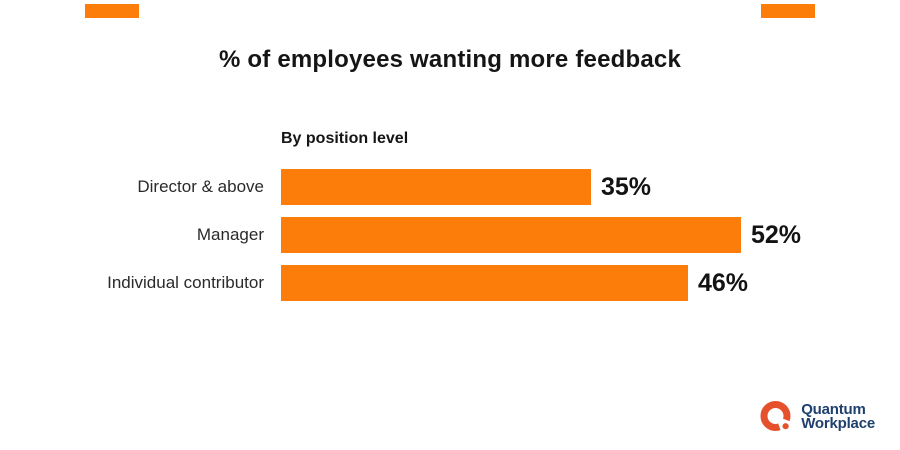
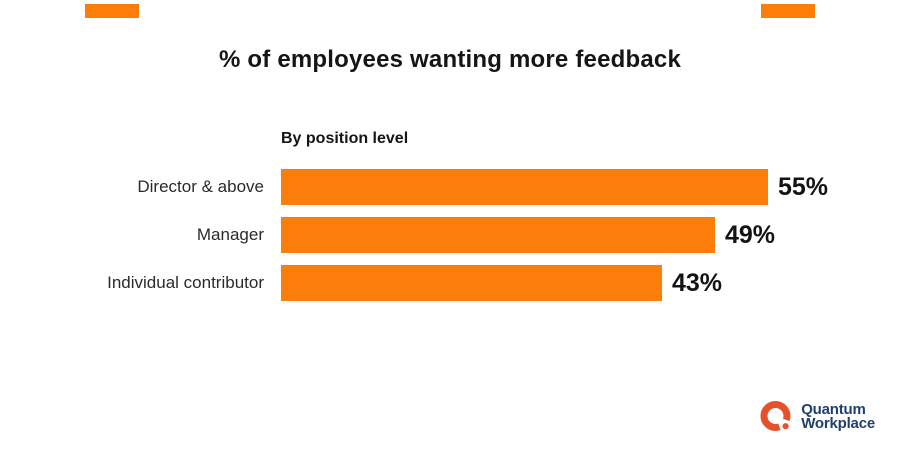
Director & above: 35% -> 55%
Manager: 52% -> 49%
Individual contributor: 46% -> 43%
